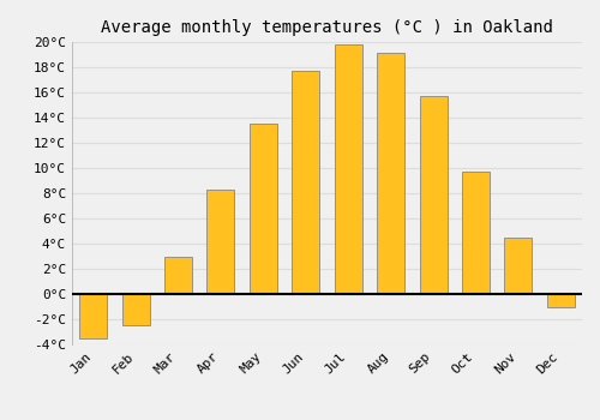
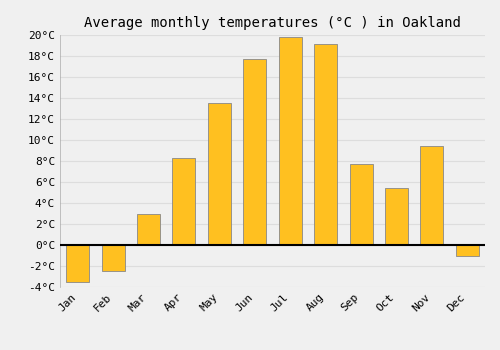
Sep: 15.7°C -> 7.7°C
Oct: 9.7°C -> 5.4°C
Nov: 4.5°C -> 9.4°C
